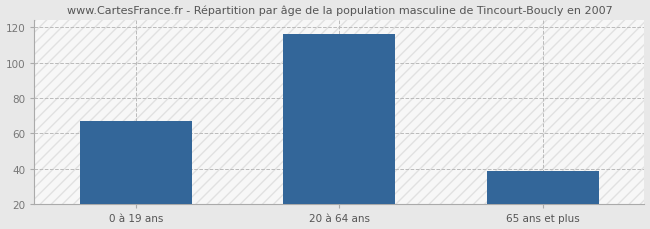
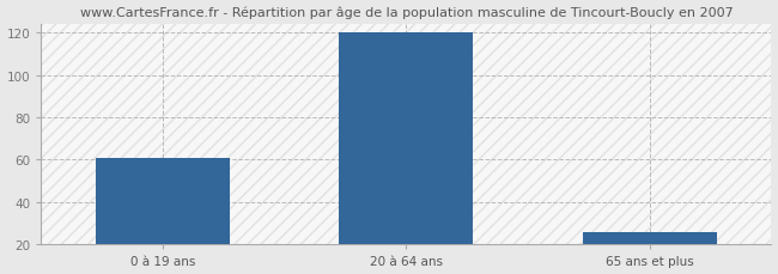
0 à 19 ans: 67 -> 61
20 à 64 ans: 116 -> 120
65 ans et plus: 39 -> 26
